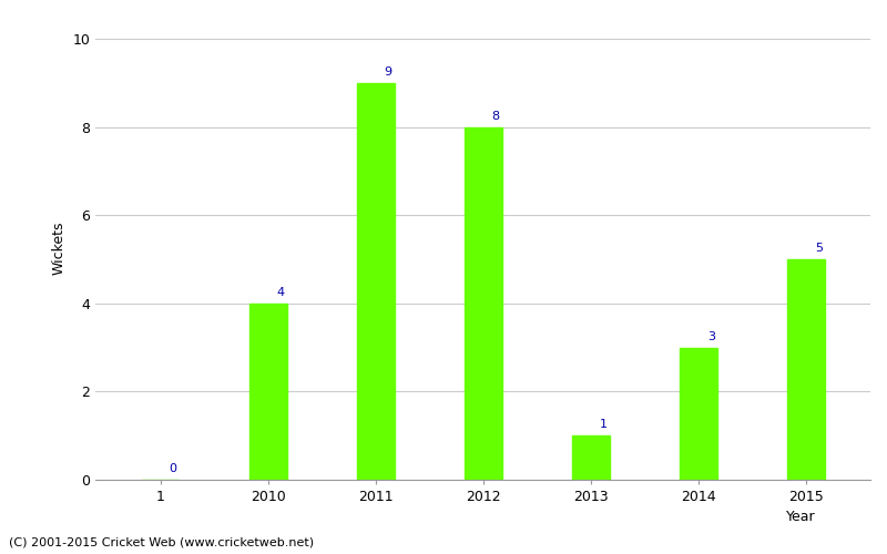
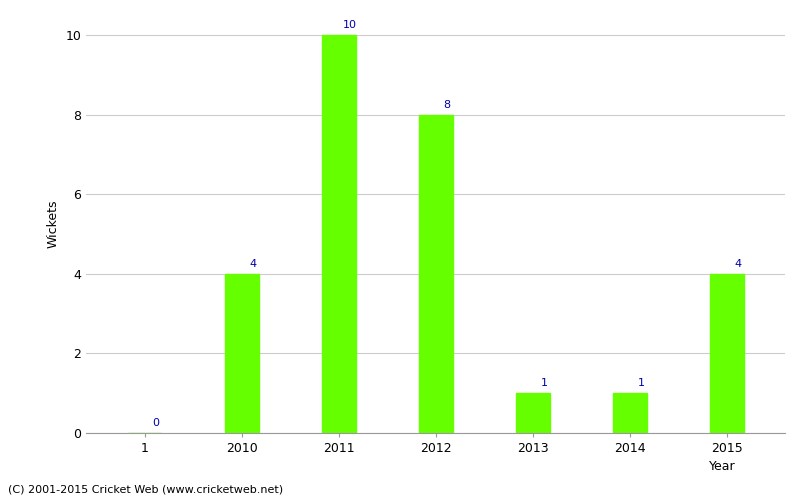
2011: 9 -> 10
2014: 3 -> 1
2015: 5 -> 4
